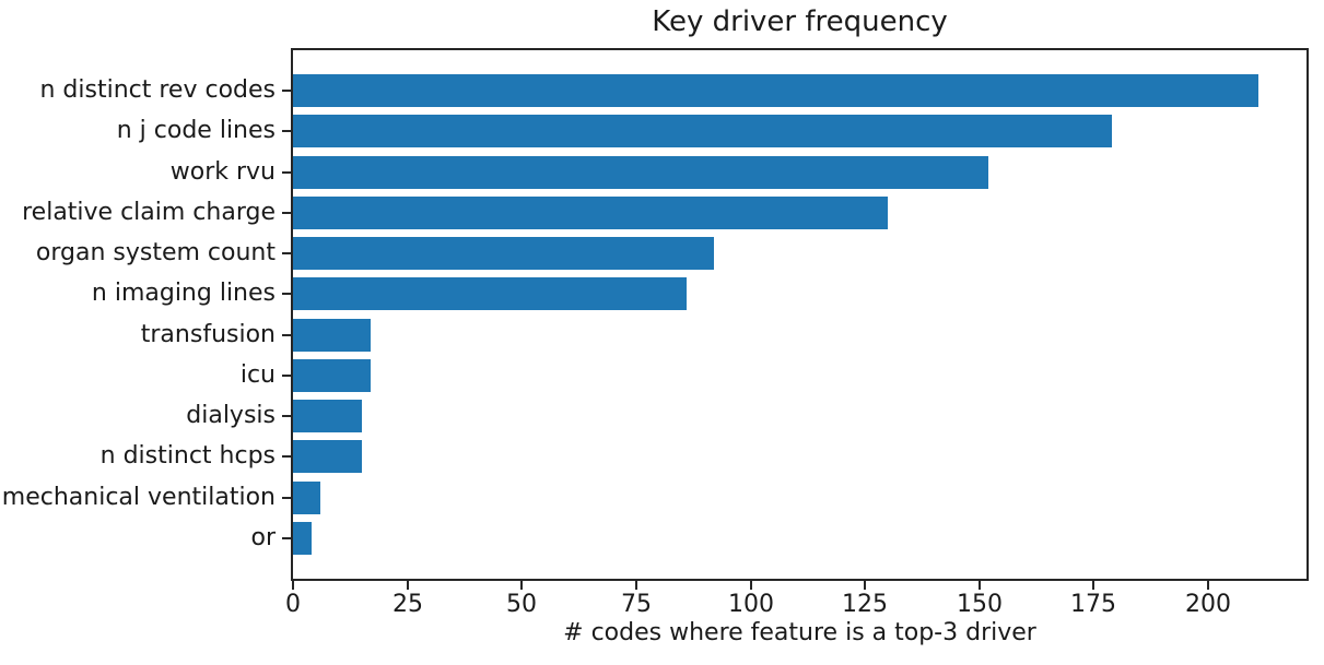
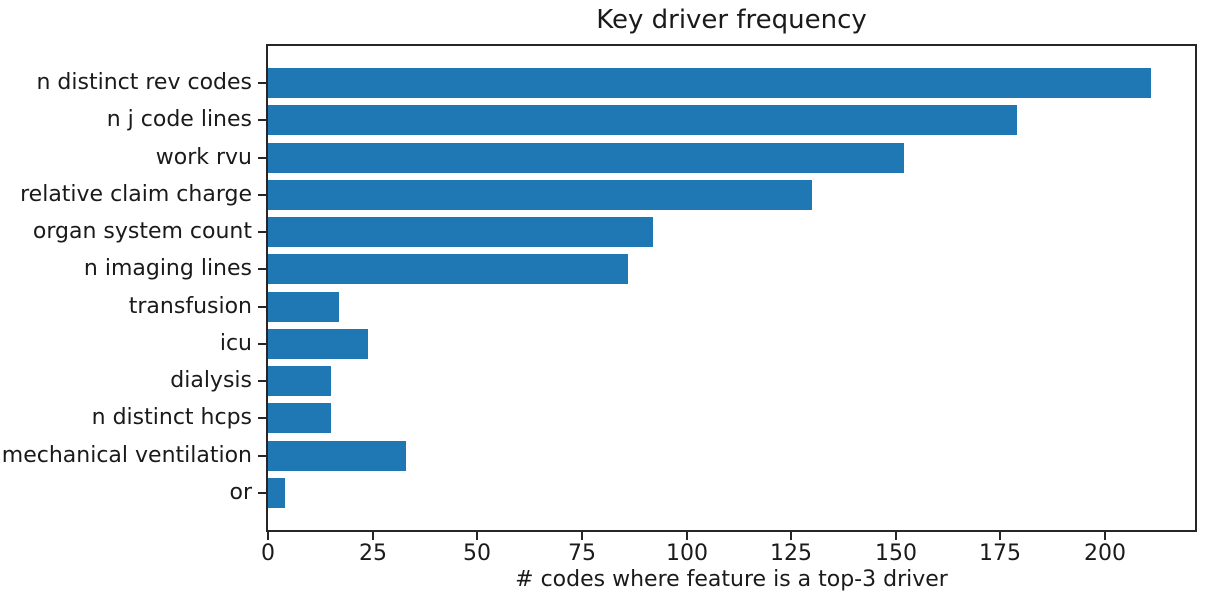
icu: 17 -> 24
mechanical ventilation: 6 -> 33
